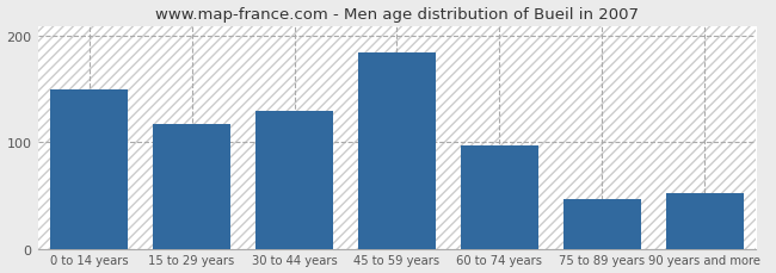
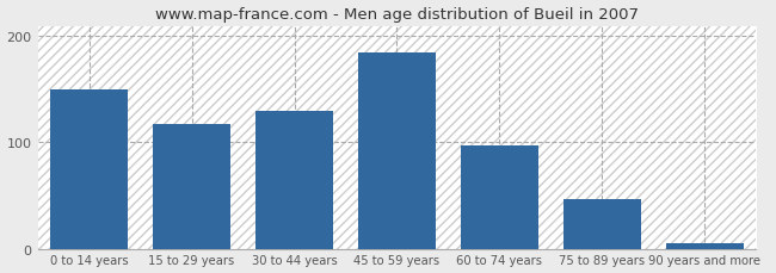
90 years and more: 52 -> 5
